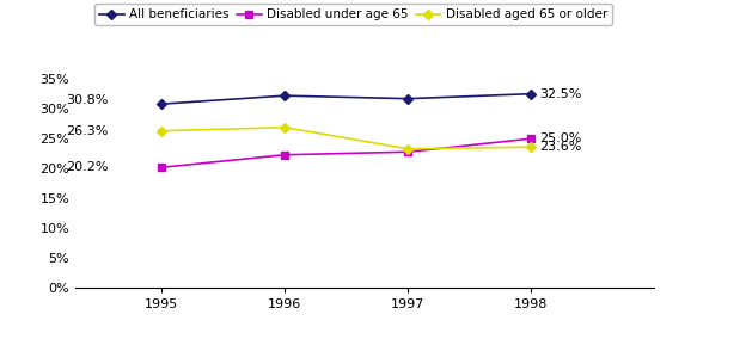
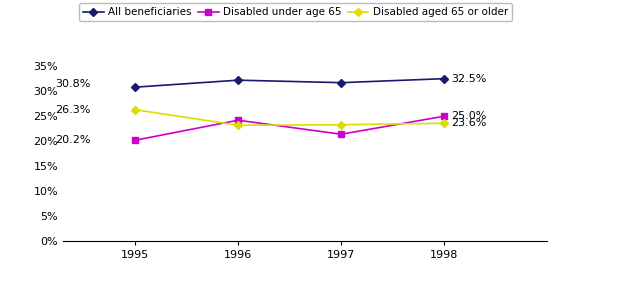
Disabled under age 65/1996: 22.3% -> 24.2%
Disabled aged 65 or older/1996: 26.9% -> 23.2%
Disabled under age 65/1997: 22.8% -> 21.4%
